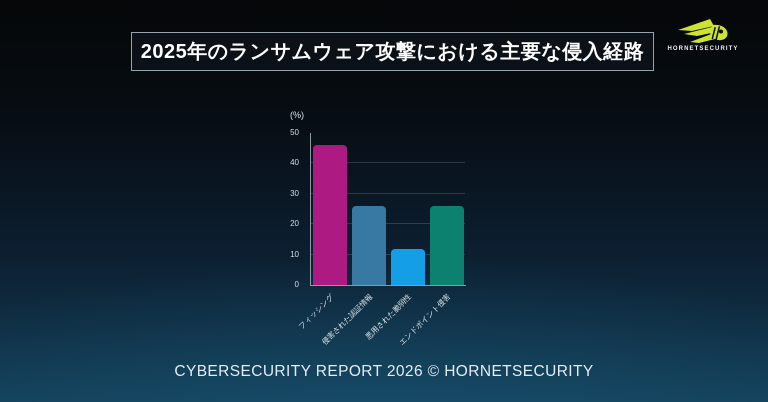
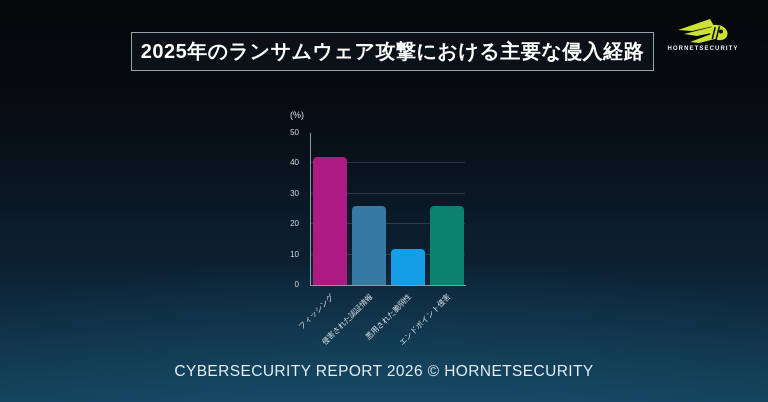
フィッシング: 46 -> 42
